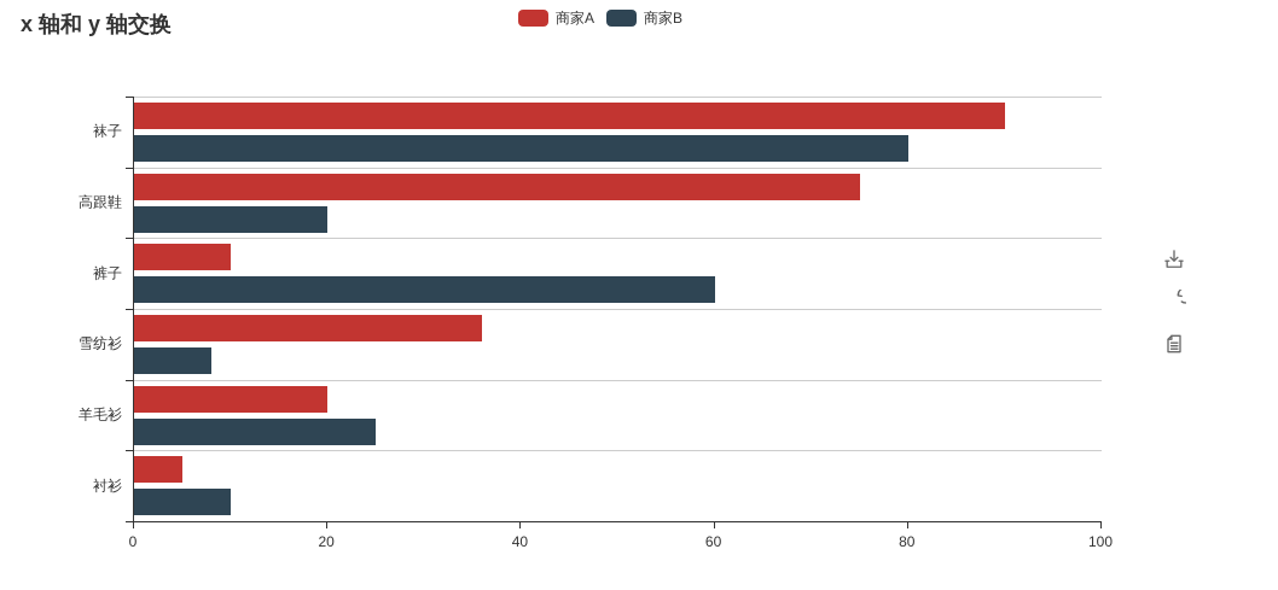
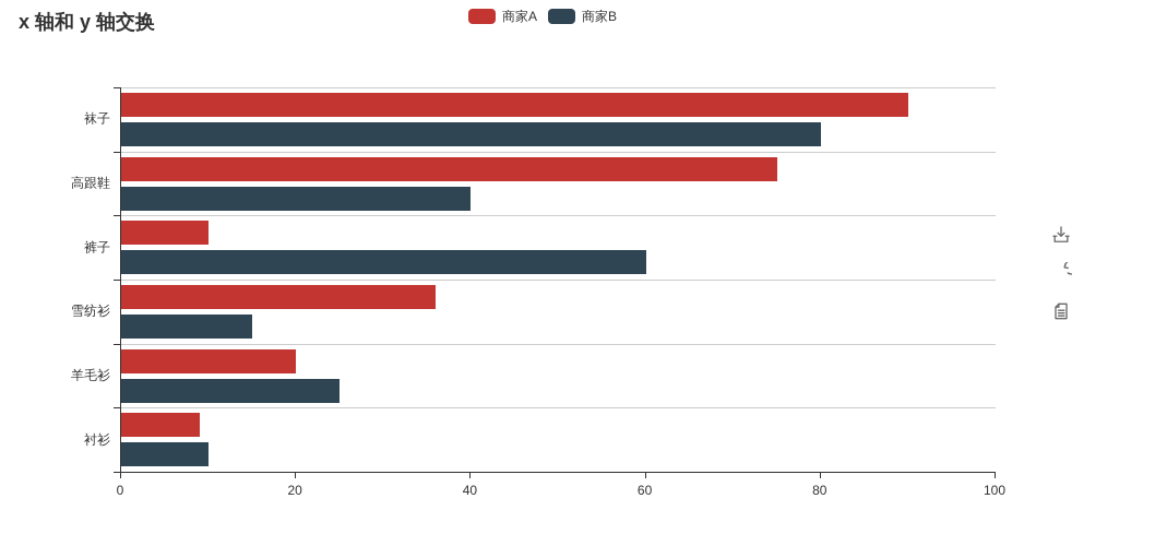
商家A/衬衫: 5 -> 9
商家B/雪纺衫: 8 -> 15
商家B/高跟鞋: 20 -> 40
